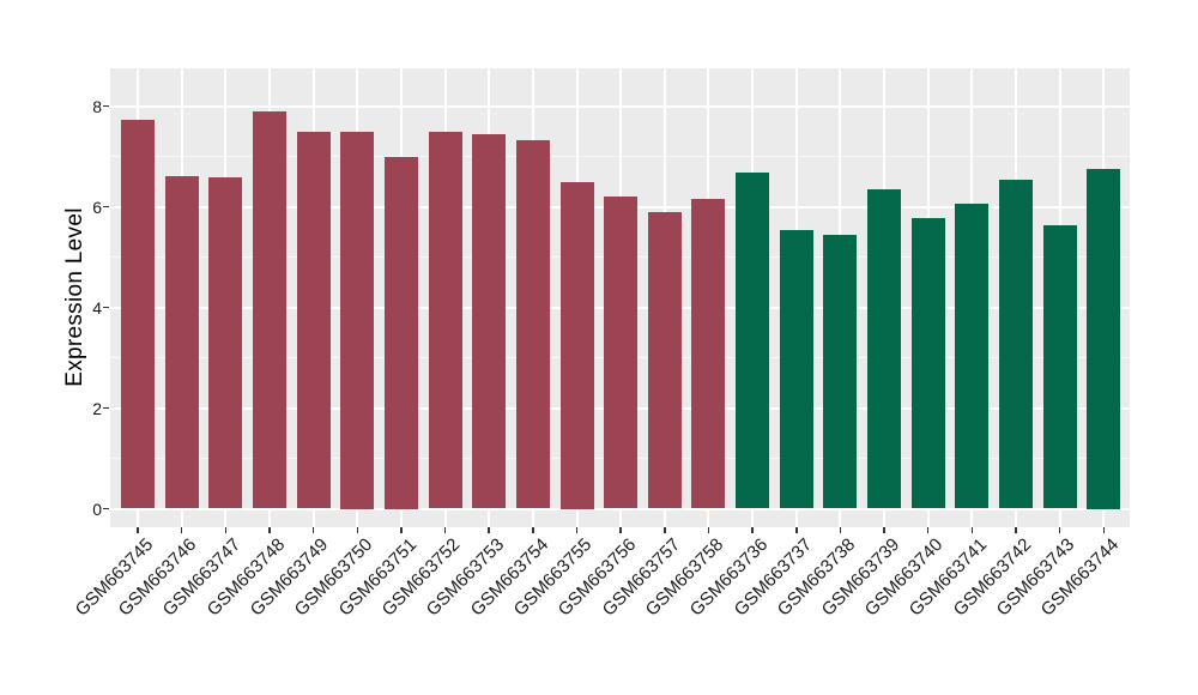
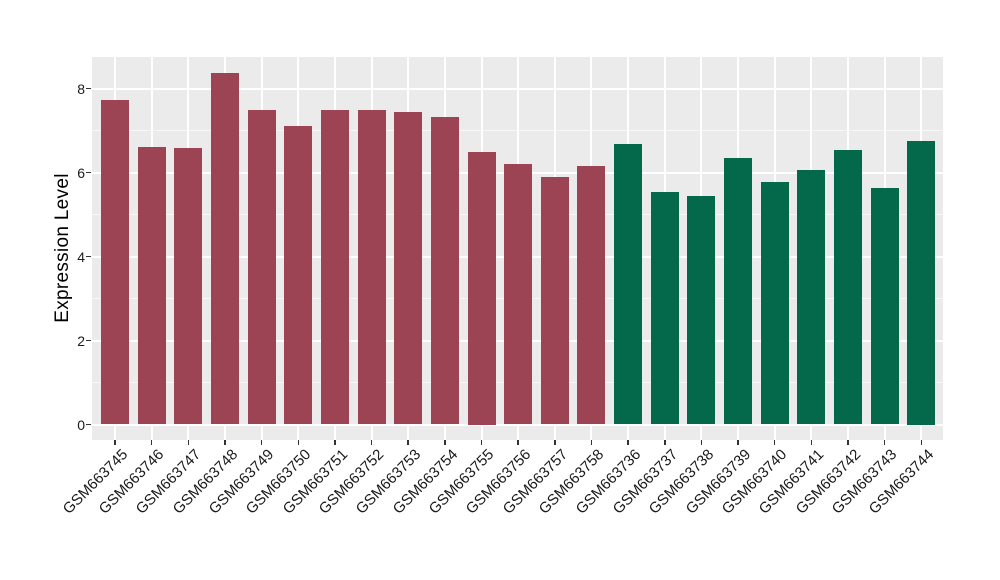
GSM663748: 7.9 -> 8.4
GSM663750: 7.5 -> 7.1
GSM663751: 7.0 -> 7.5
